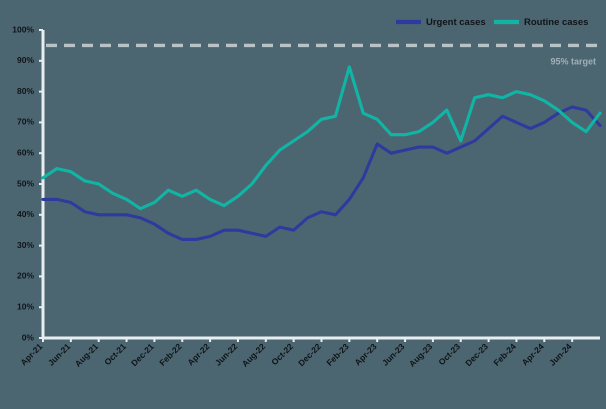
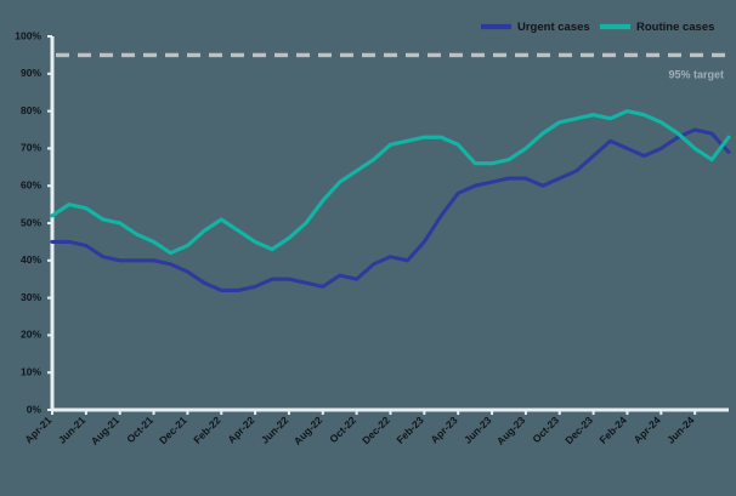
Routine cases/Feb-22: 46% -> 51%
Routine cases/Feb-23: 88% -> 73%
Urgent cases/Apr-23: 63% -> 58%
Routine cases/Oct-23: 64% -> 77%
